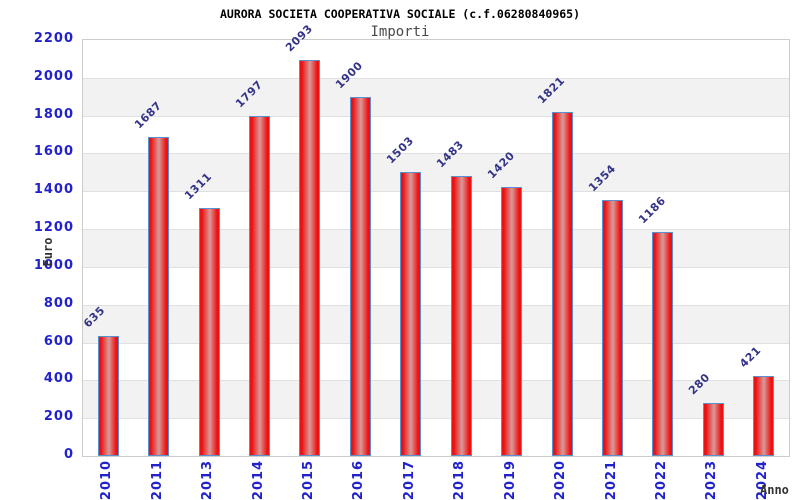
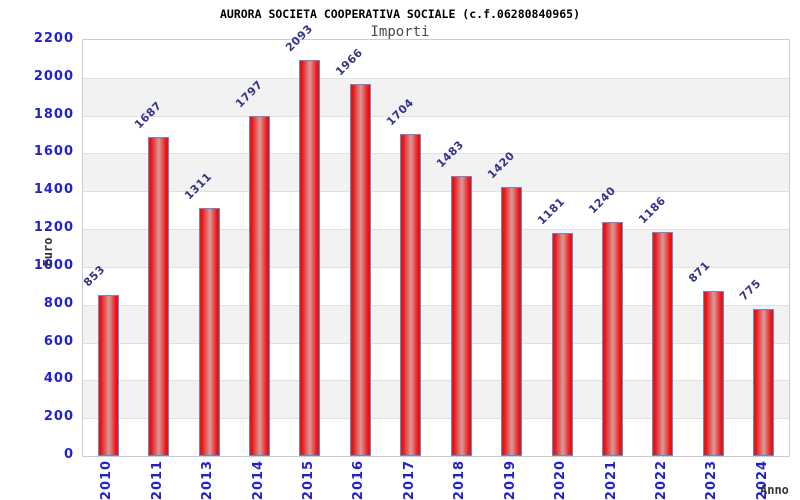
2010: 635 -> 853
2016: 1900 -> 1966
2017: 1503 -> 1704
2020: 1821 -> 1181
2021: 1354 -> 1240
2023: 280 -> 871
2024: 421 -> 775
